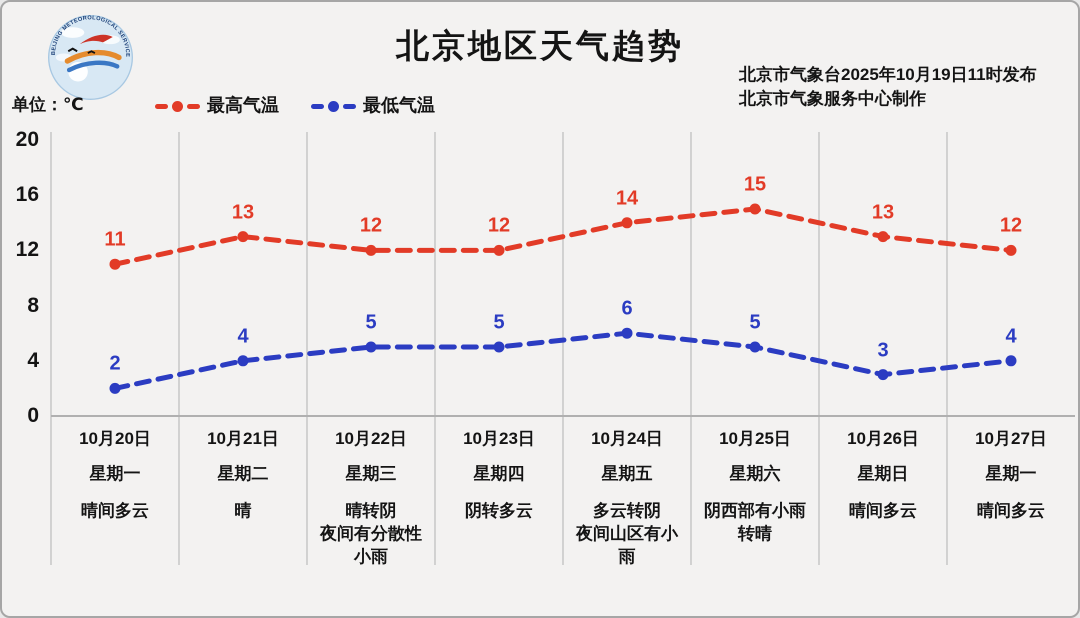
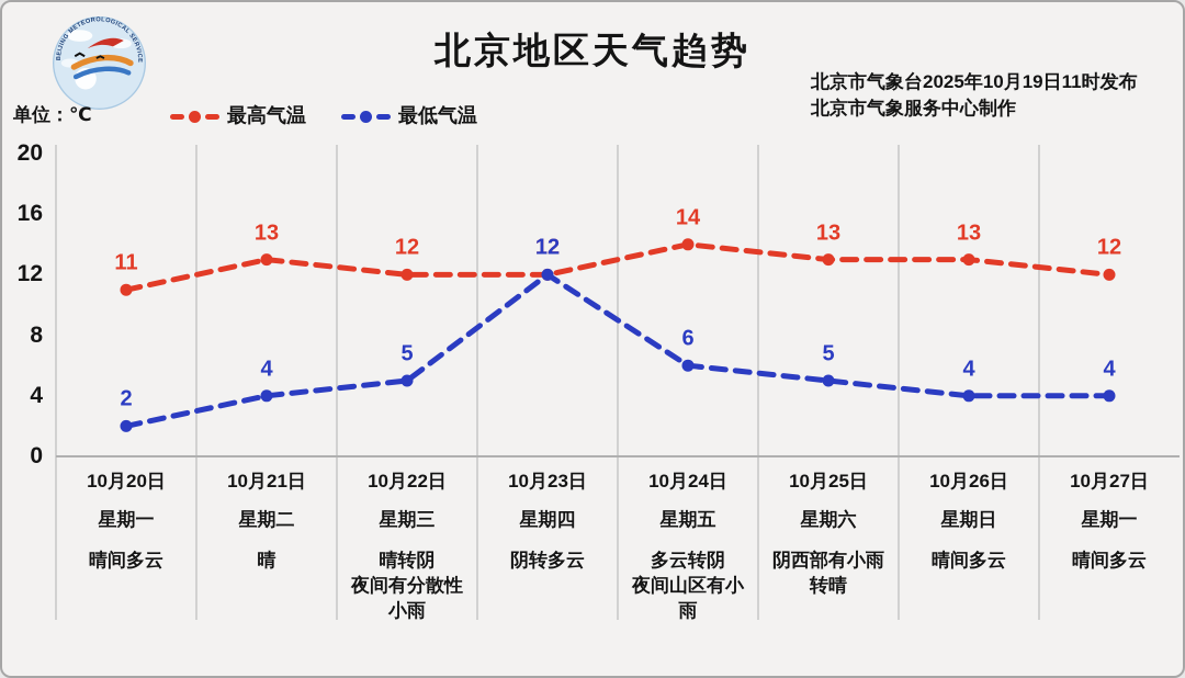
最低气温/10月23日: 5 -> 12
最高气温/10月25日: 15 -> 13
最低气温/10月26日: 3 -> 4
